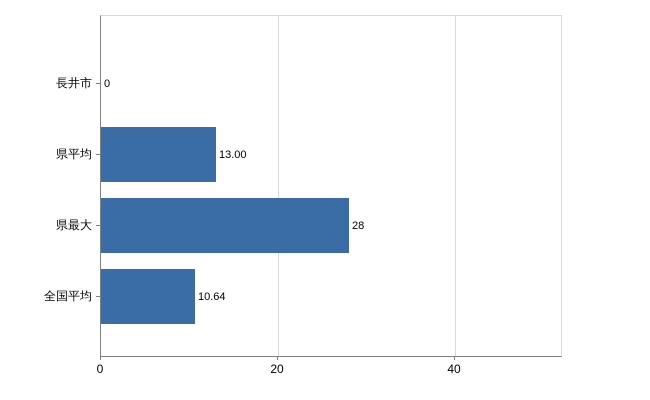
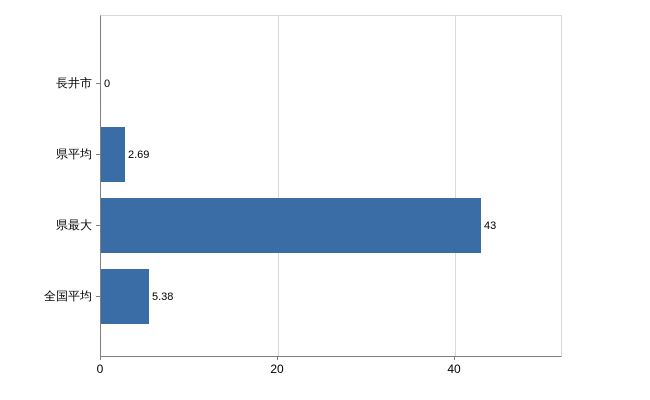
県平均: 13.00 -> 2.69
県最大: 28 -> 43
全国平均: 10.64 -> 5.38
